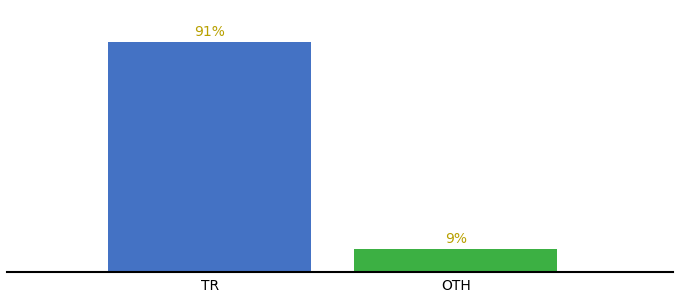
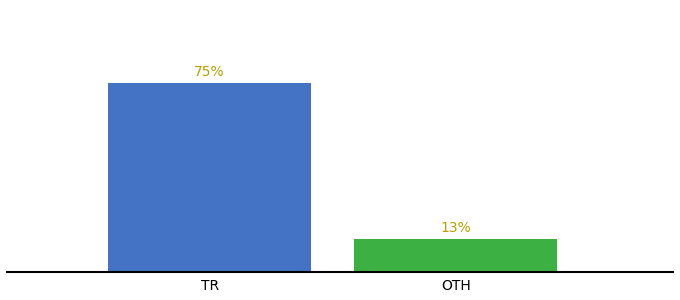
TR: 91% -> 75%
OTH: 9% -> 13%
